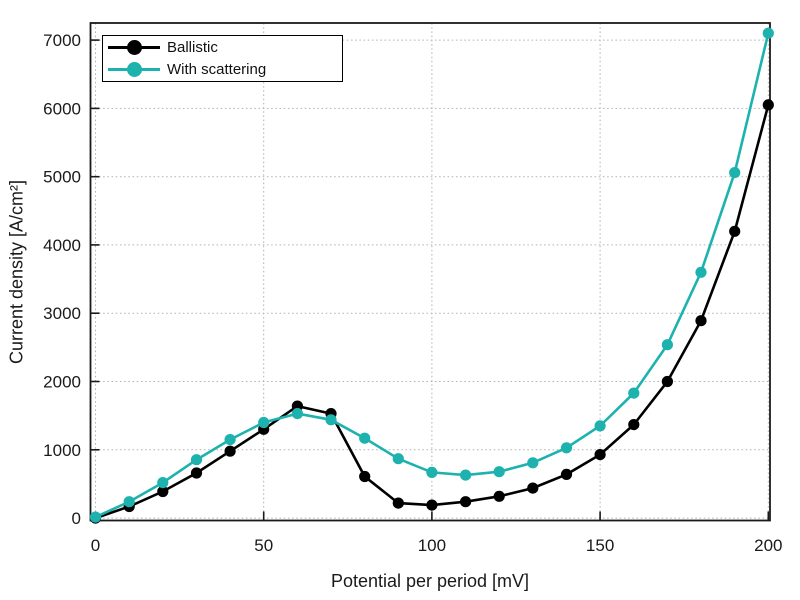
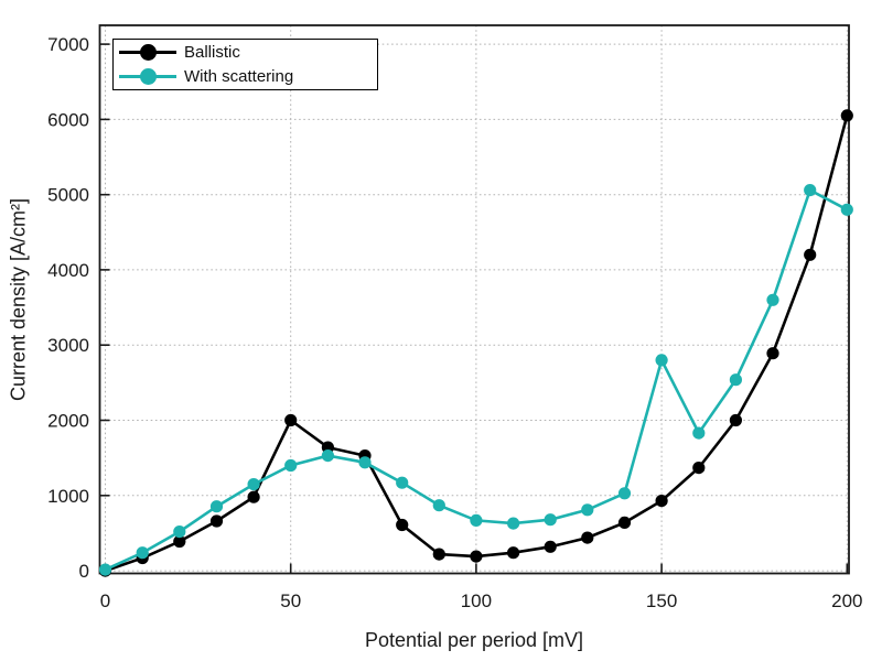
Ballistic/50: 1300 -> 2000
With scattering/150: 1400 -> 2800
With scattering/200: 7100 -> 4800
